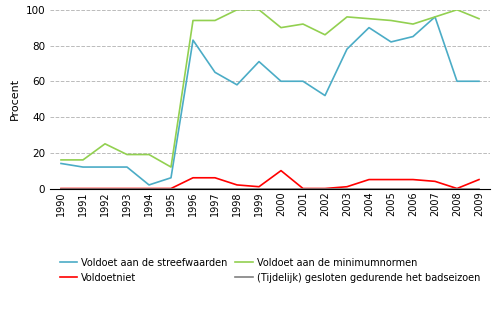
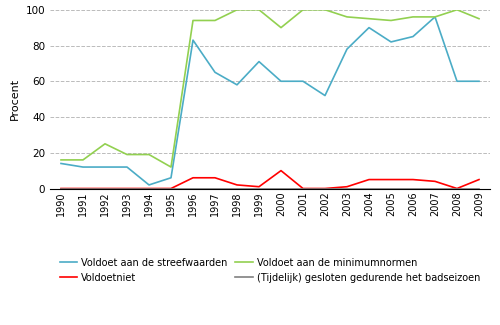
Voldoet aan de minimumnormen/2001: 92 -> 100
Voldoet aan de minimumnormen/2002: 86 -> 100
Voldoet aan de minimumnormen/2006: 92 -> 96
